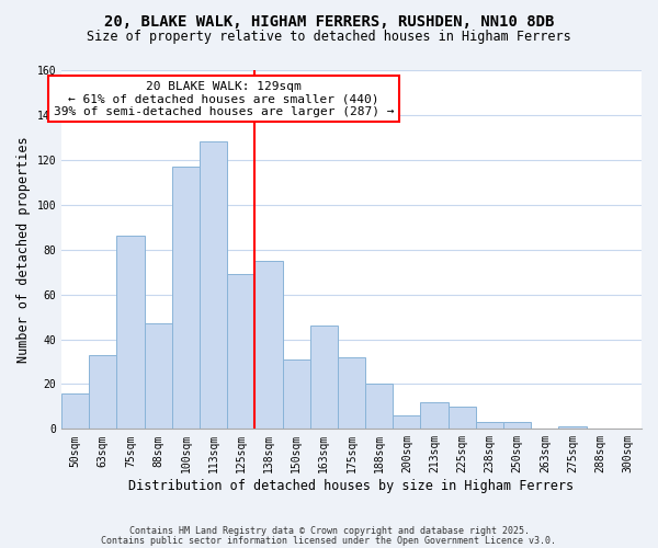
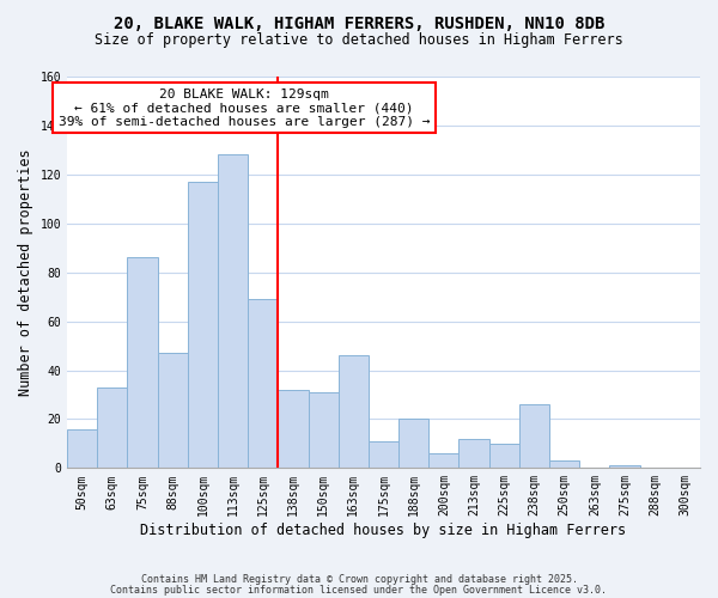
138sqm: 75 -> 32
175sqm: 32 -> 11
238sqm: 3 -> 26
